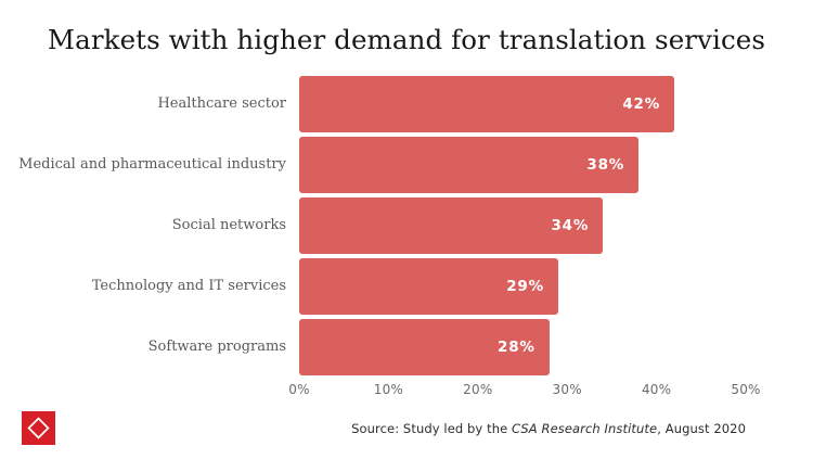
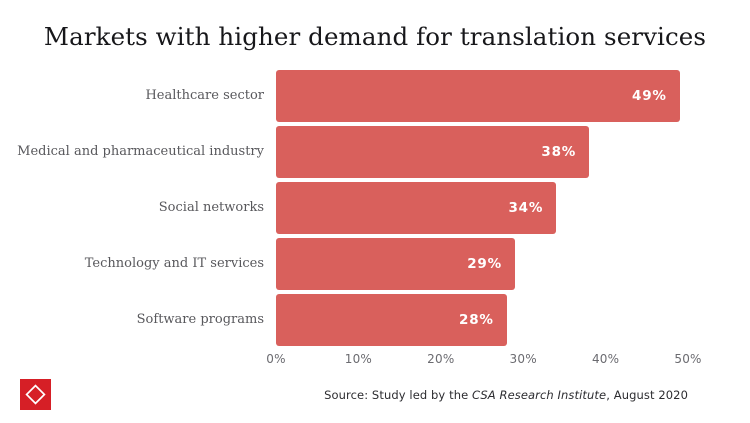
Healthcare sector: 42% -> 49%
